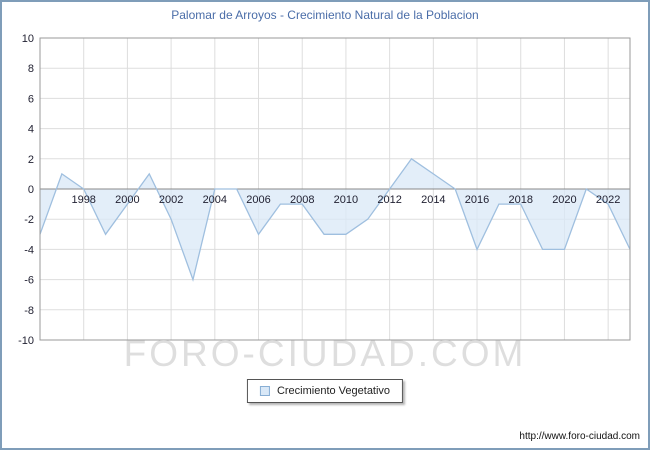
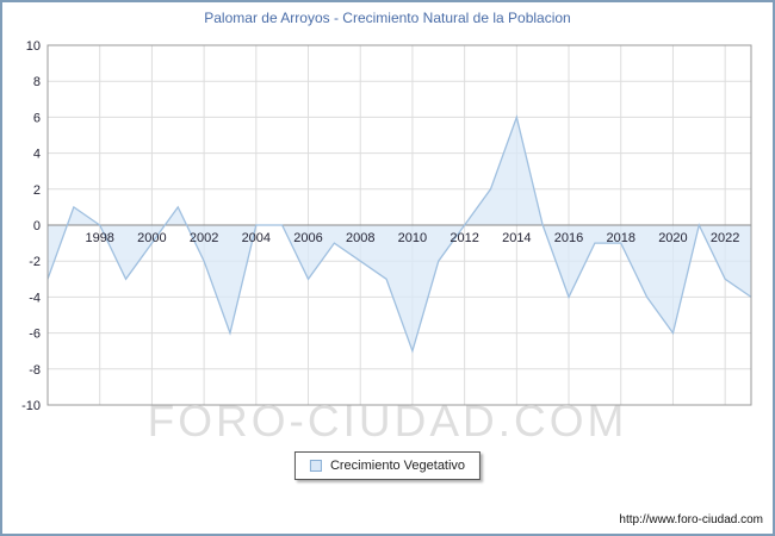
2008: -1 -> -2
2010: -3 -> -7
2014: 1 -> 6
2020: -4 -> -6
2022: -1 -> -3
